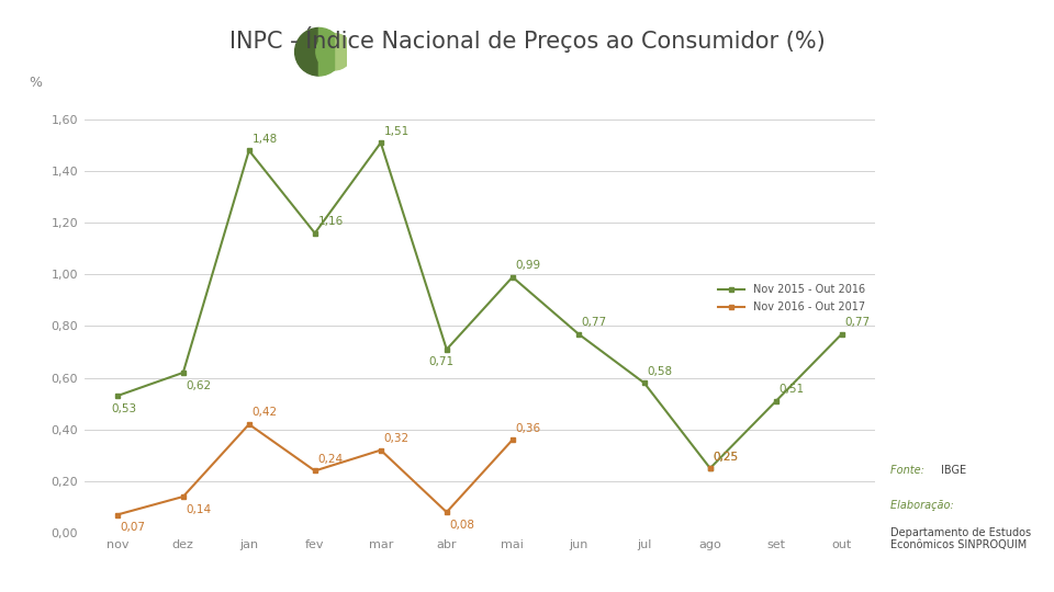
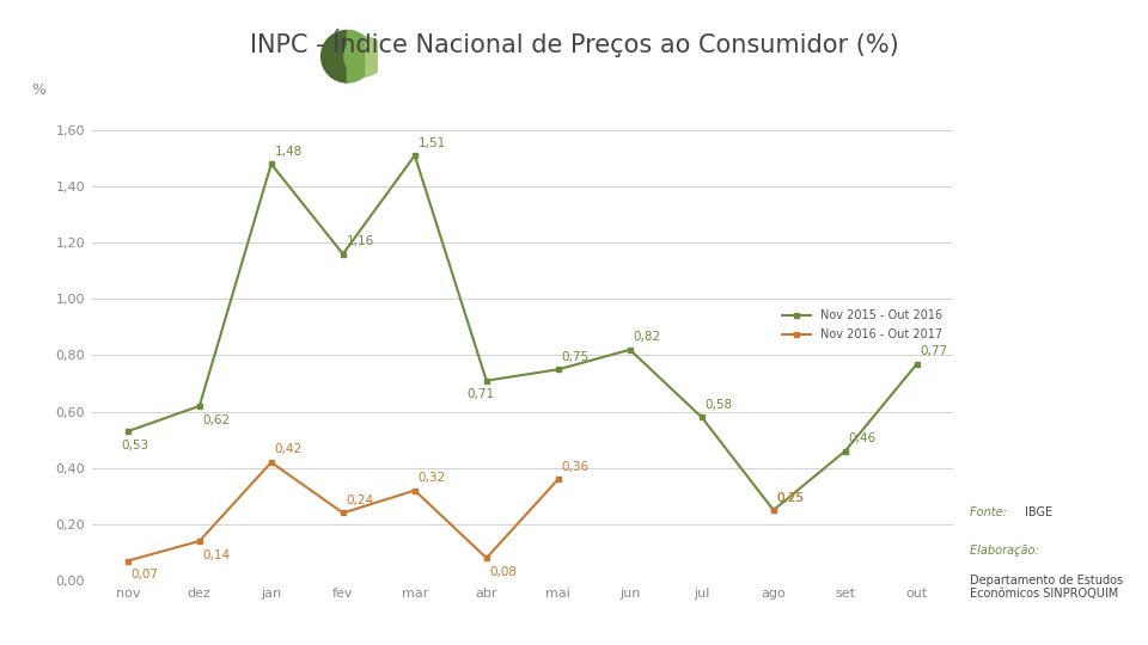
Nov 2015 - Out 2016/mai: 0,99 -> 0,75
Nov 2015 - Out 2016/jun: 0,77 -> 0,82
Nov 2015 - Out 2016/set: 0,51 -> 0,46
